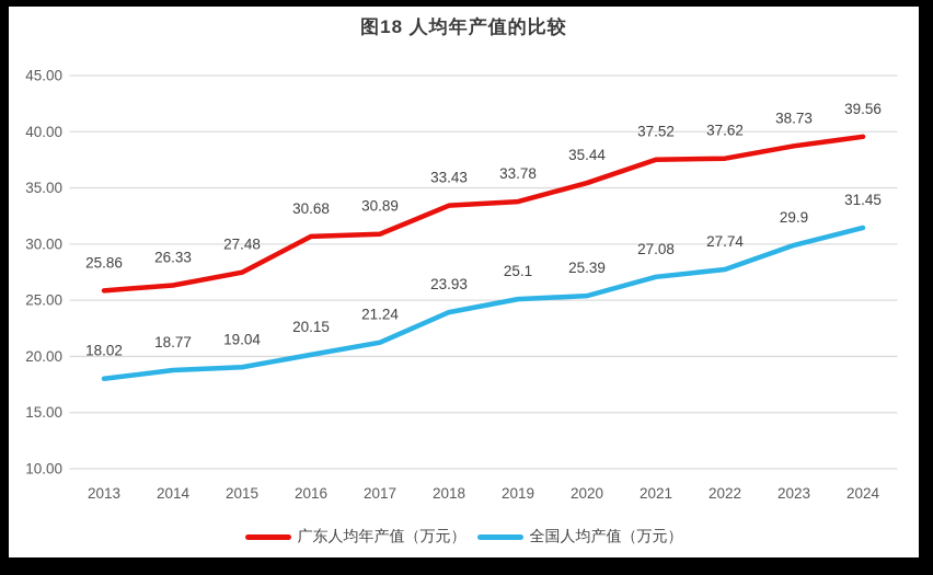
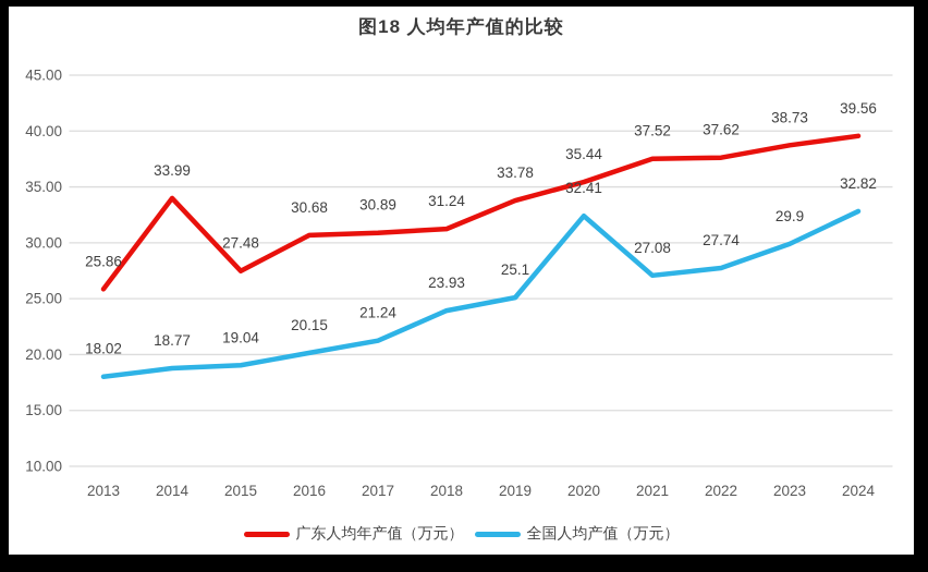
广东人均年产值（万元）/2014: 26.33 -> 33.99
广东人均年产值（万元）/2018: 33.43 -> 31.24
全国人均产值（万元）/2020: 25.39 -> 32.41
全国人均产值（万元）/2024: 31.45 -> 32.82
